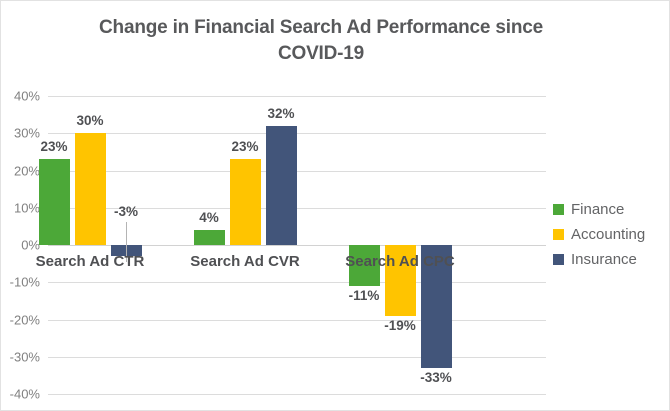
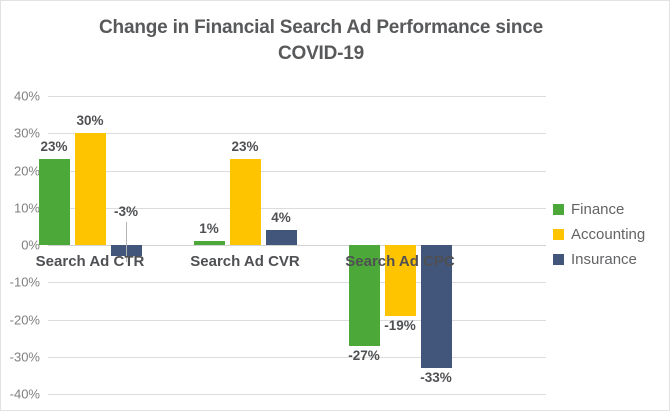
Finance/Search Ad CVR: 4% -> 1%
Insurance/Search Ad CVR: 32% -> 4%
Finance/Search Ad CPC: -11% -> -27%
